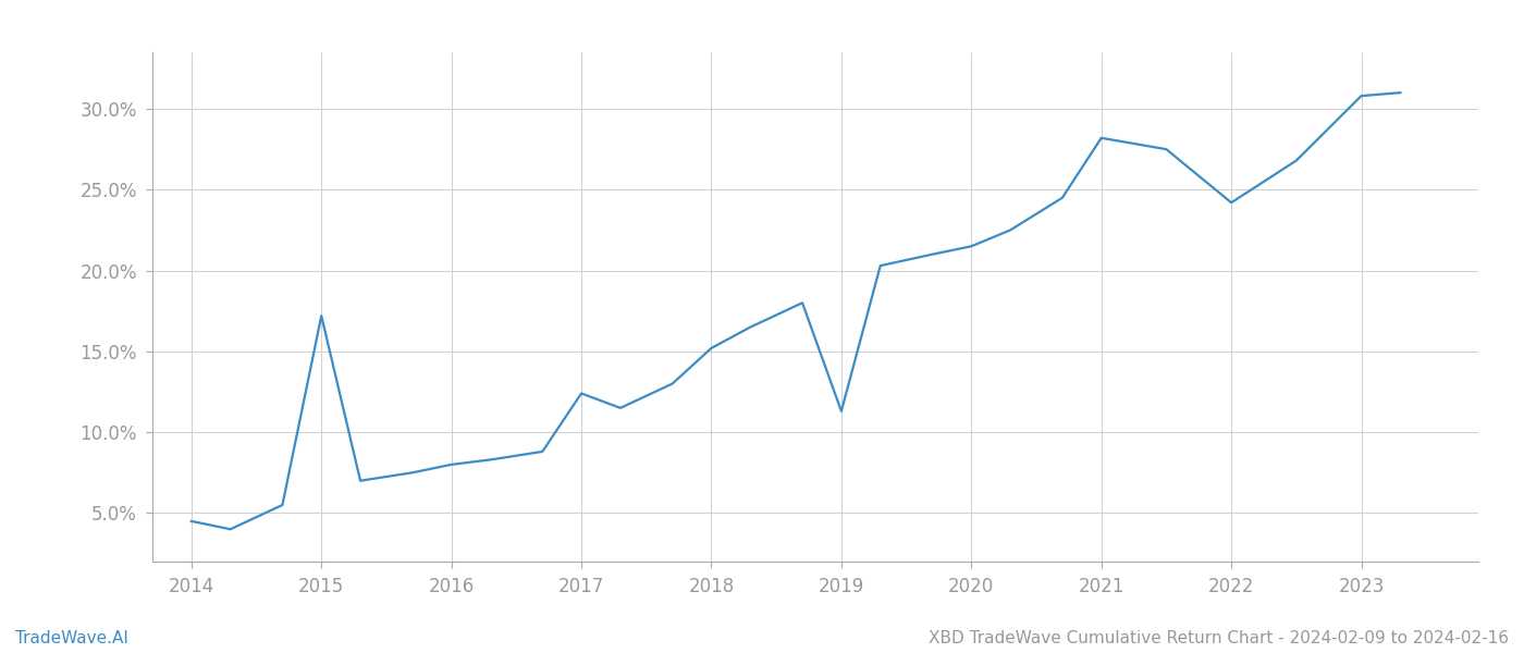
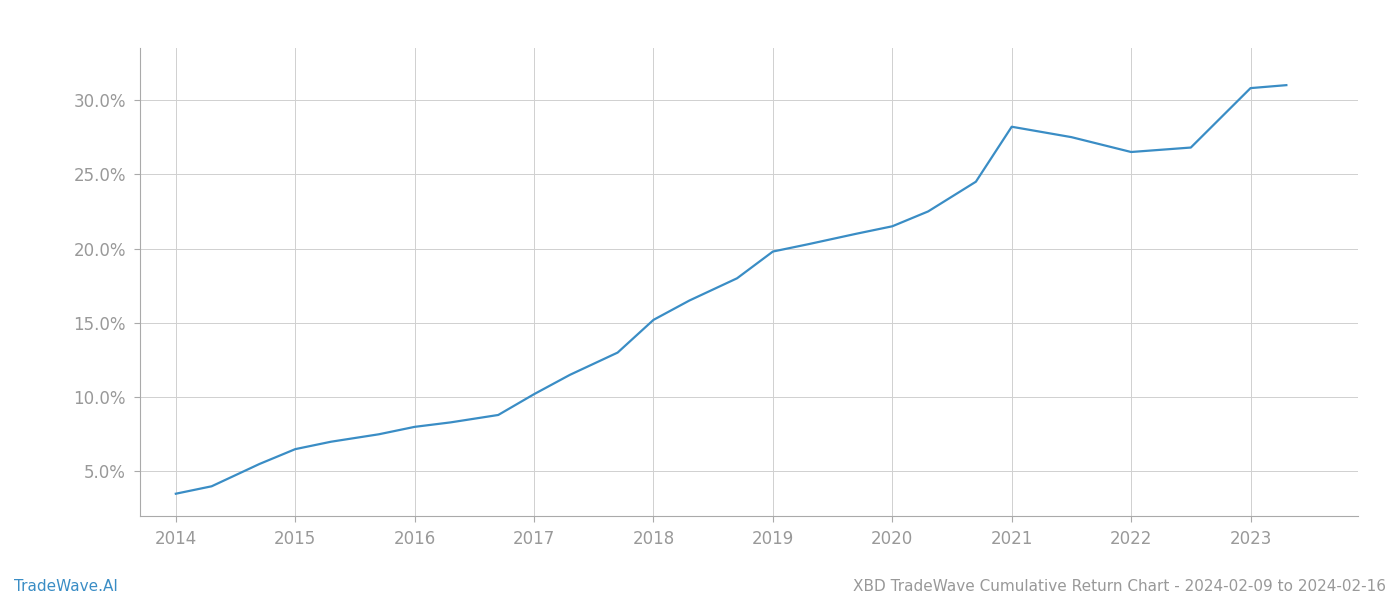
2014: 4.5% -> 3.5%
2015: 17.2% -> 6.5%
2017: 12.4% -> 10.2%
2019: 11.3% -> 19.8%
2022: 24.2% -> 26.5%
